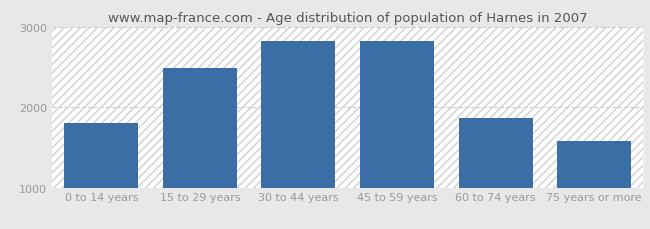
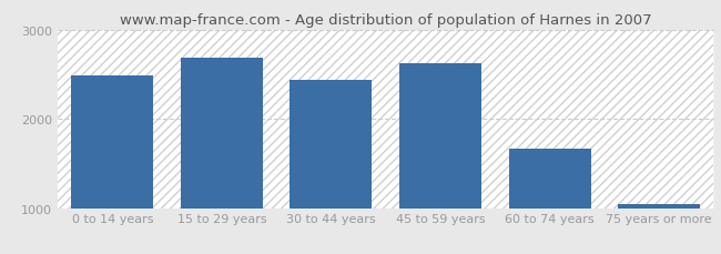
0 to 14 years: 1800 -> 2480
15 to 29 years: 2480 -> 2680
30 to 44 years: 2820 -> 2430
45 to 59 years: 2820 -> 2620
60 to 74 years: 1860 -> 1660
75 years or more: 1580 -> 1050
